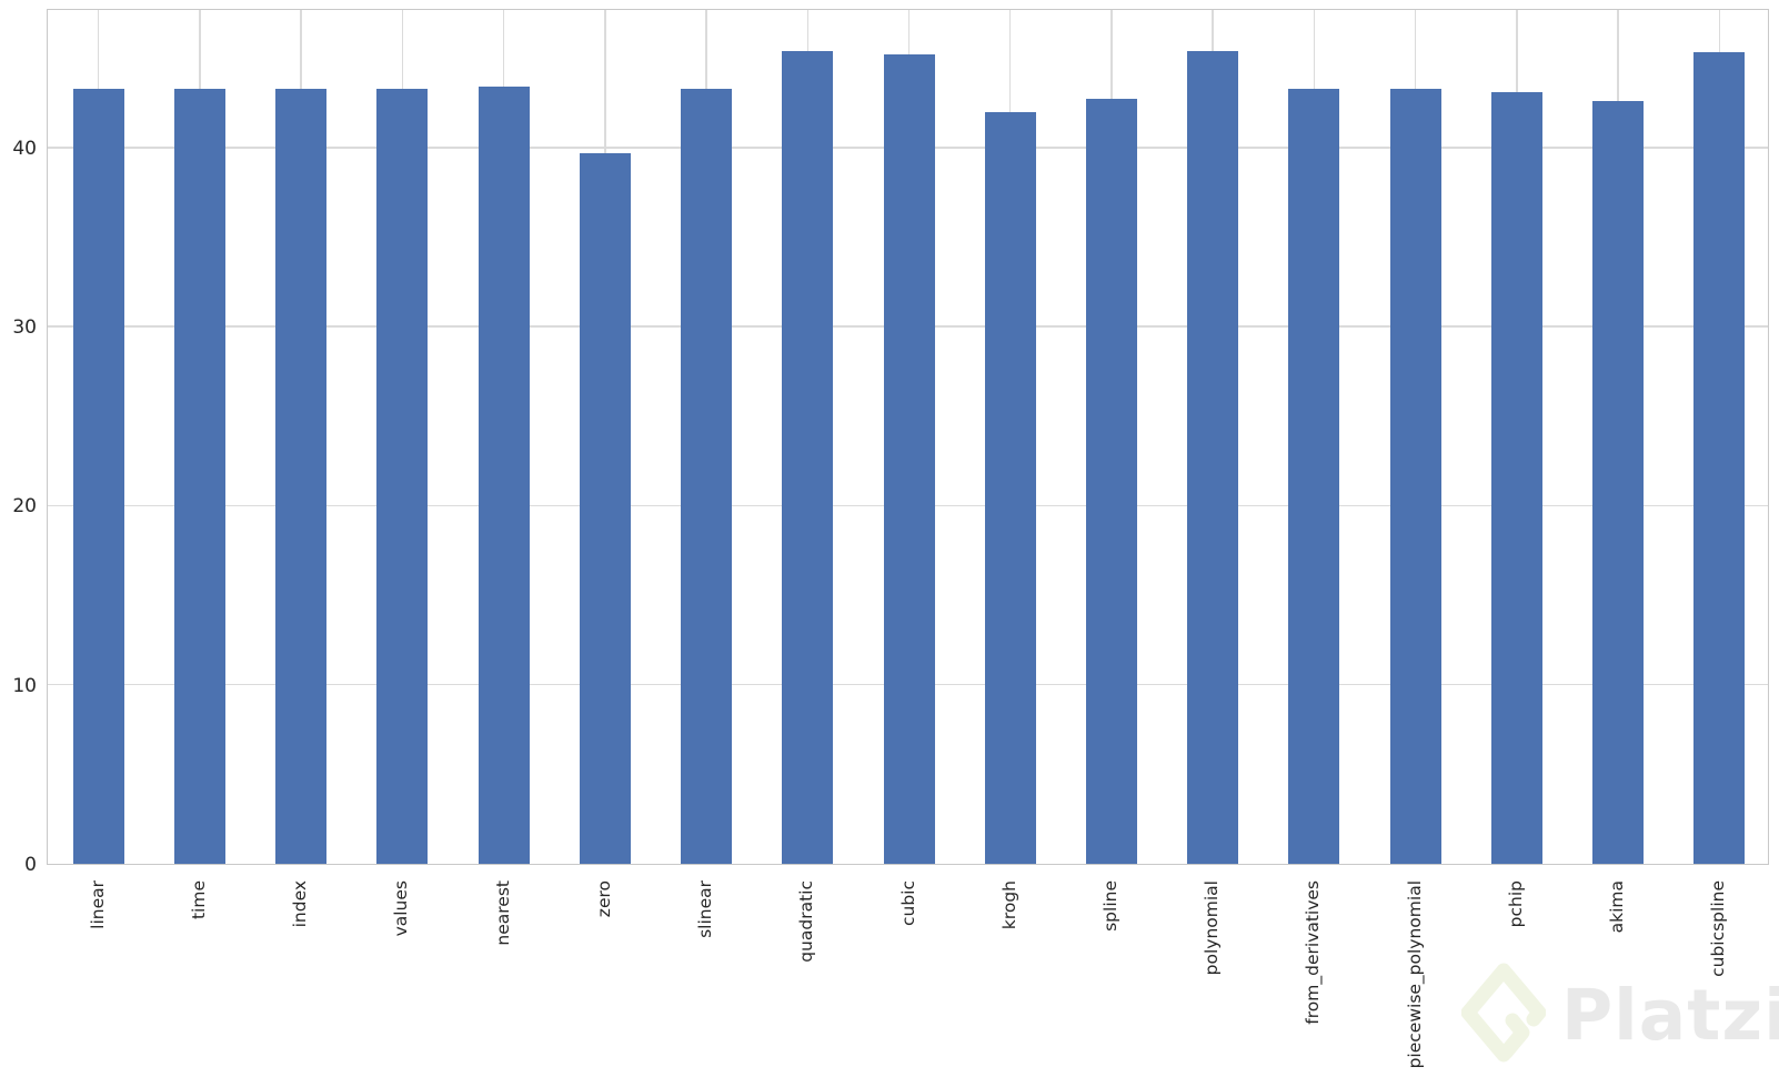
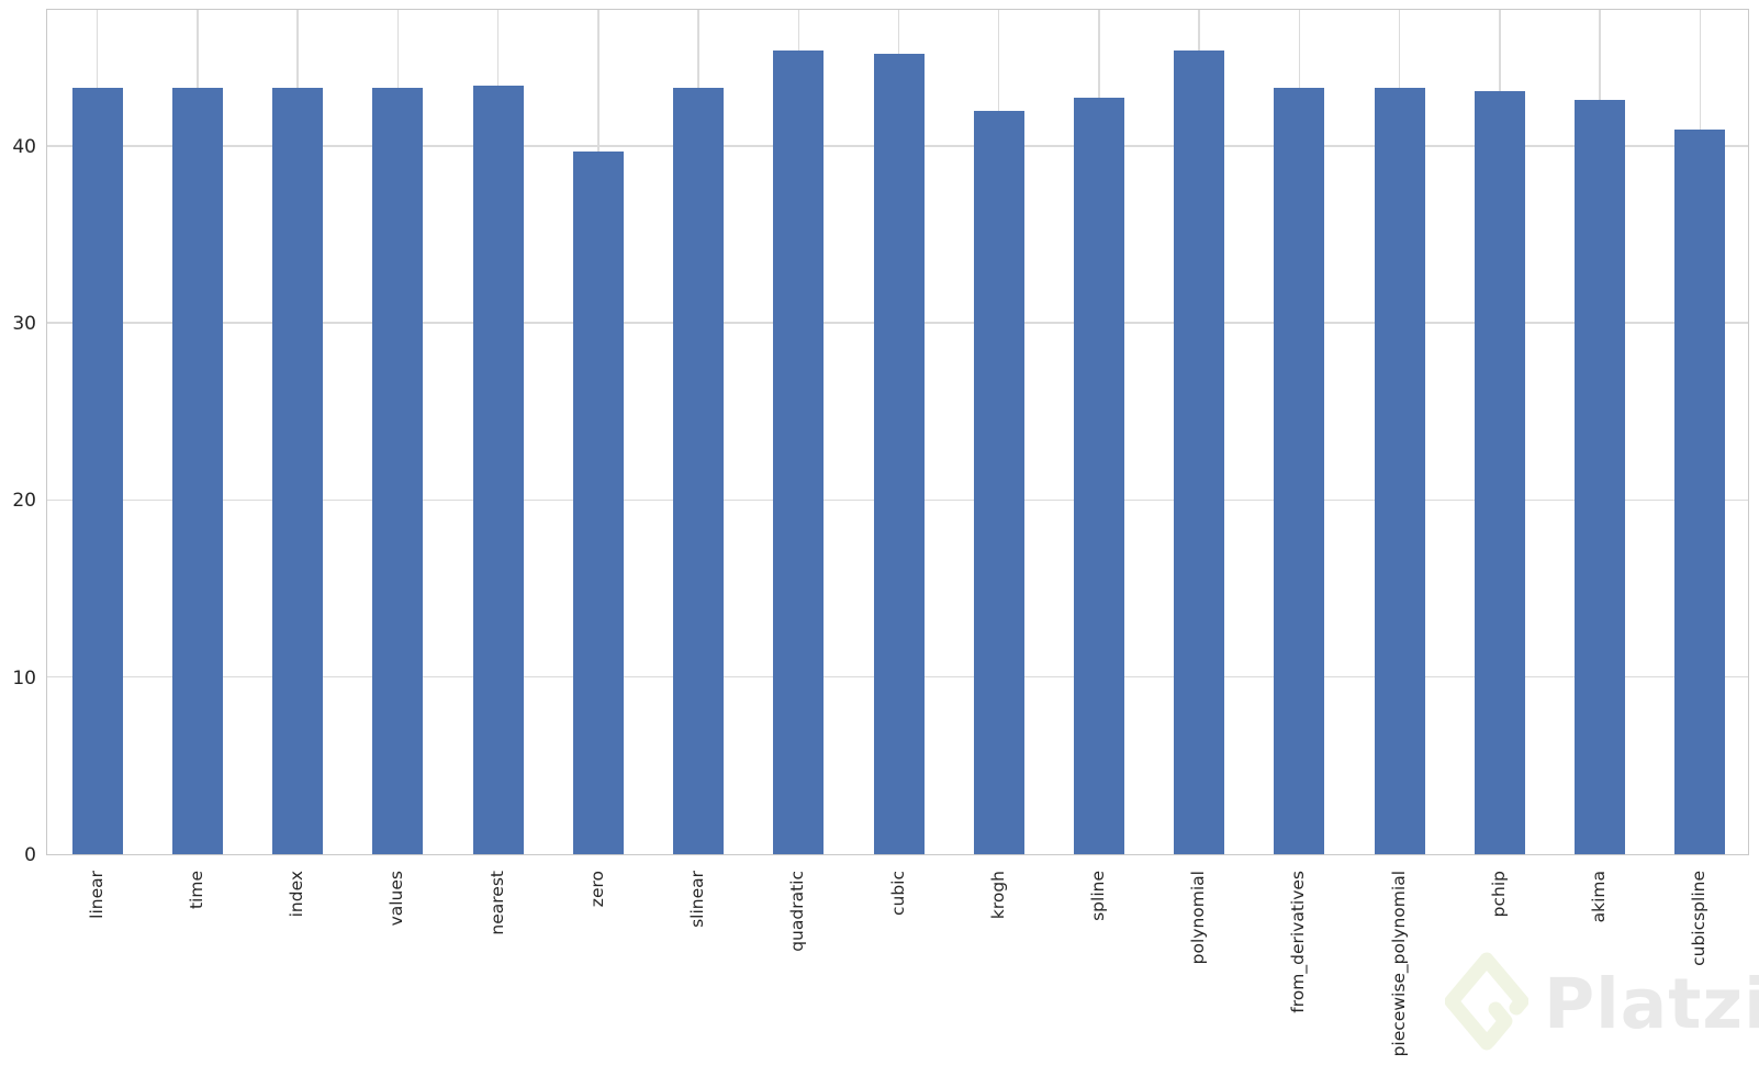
cubicspline: 45.3 -> 40.9
